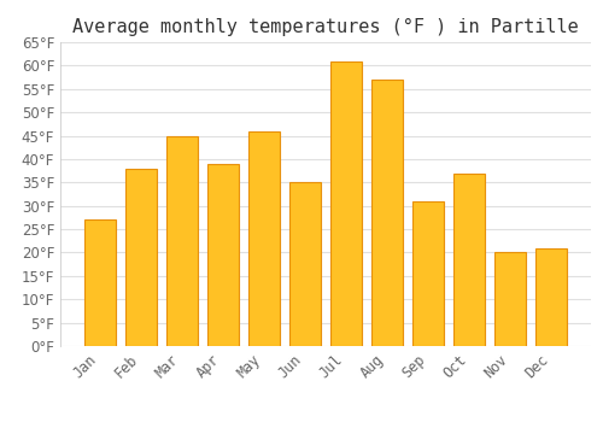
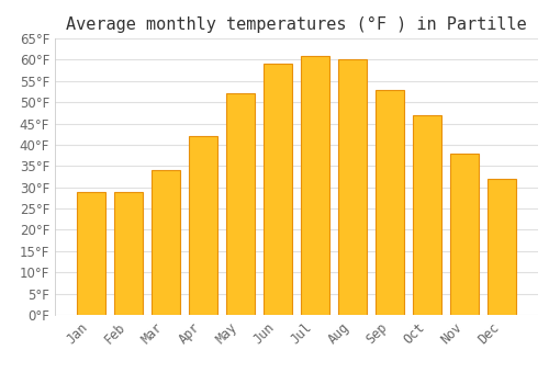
Jan: 27°F -> 29°F
Feb: 38°F -> 29°F
Mar: 45°F -> 34°F
Apr: 39°F -> 42°F
May: 46°F -> 52°F
Jun: 35°F -> 59°F
Aug: 57°F -> 60°F
Sep: 31°F -> 53°F
Oct: 37°F -> 47°F
Nov: 20°F -> 38°F
Dec: 21°F -> 32°F
